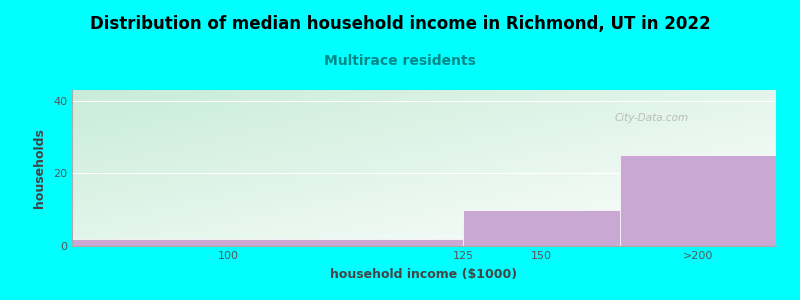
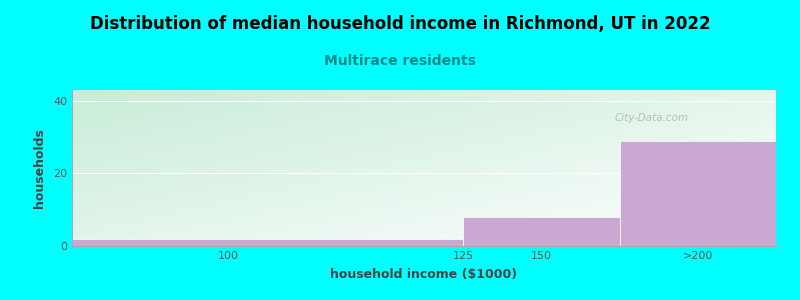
150: 10 -> 8
>200: 25 -> 29
